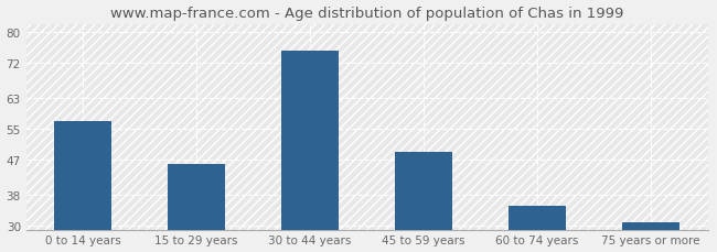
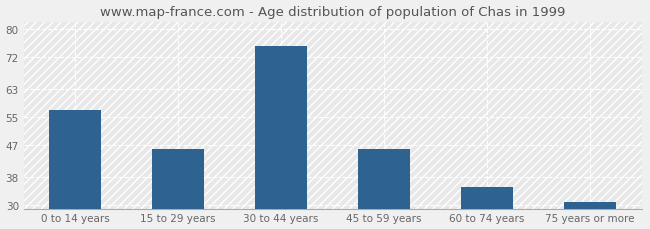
45 to 59 years: 49 -> 46
